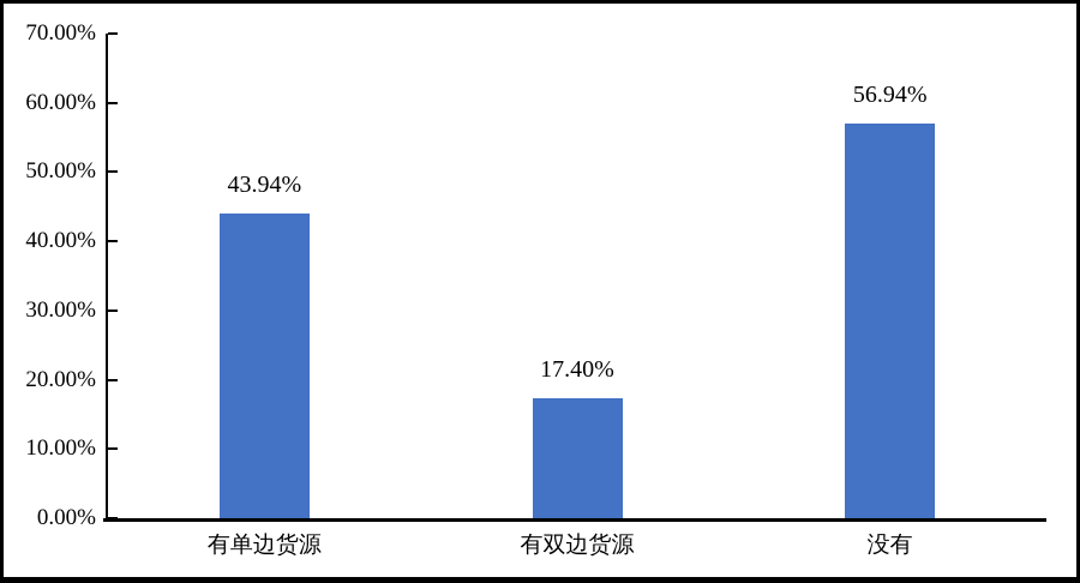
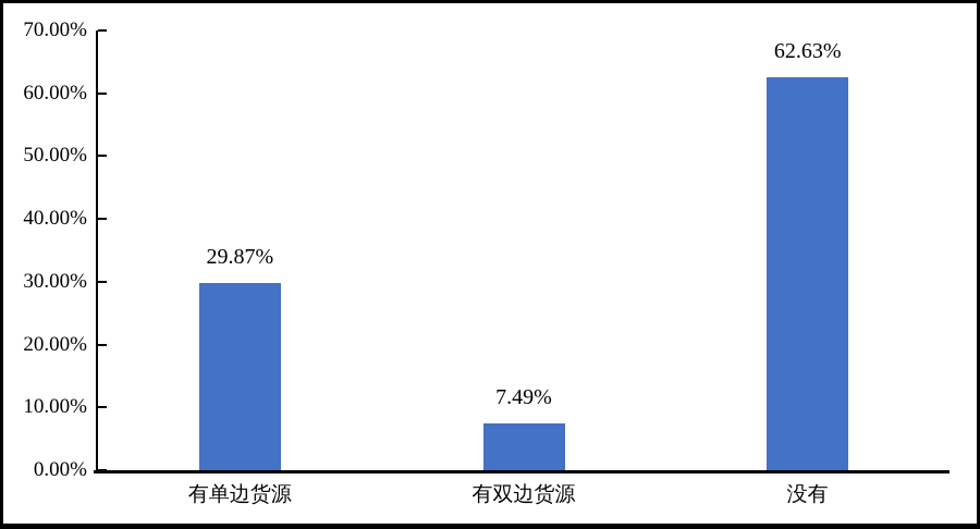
有单边货源: 43.94% -> 29.87%
有双边货源: 17.40% -> 7.49%
没有: 56.94% -> 62.63%
